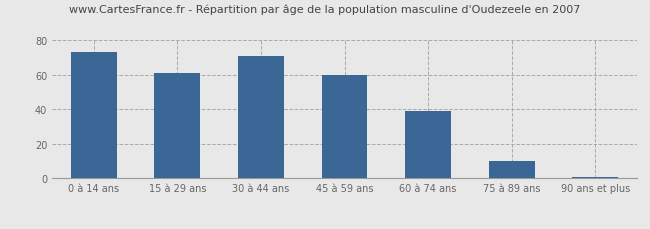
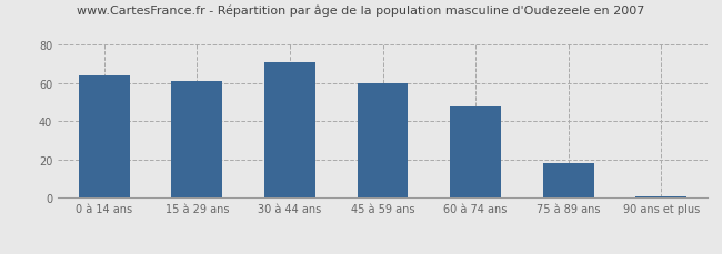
0 à 14 ans: 73 -> 64
60 à 74 ans: 39 -> 48
75 à 89 ans: 10 -> 18
